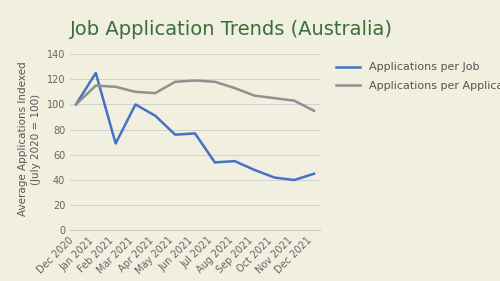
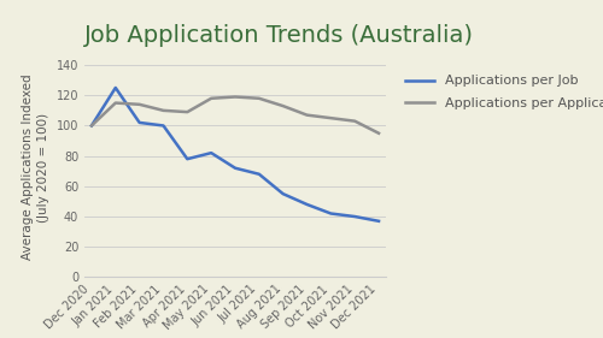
Applications per Job/Feb 2021: 69 -> 102
Applications per Job/Apr 2021: 91 -> 78
Applications per Job/May 2021: 76 -> 82
Applications per Job/Jun 2021: 77 -> 72
Applications per Job/Jul 2021: 54 -> 68
Applications per Job/Dec 2021: 45 -> 37
